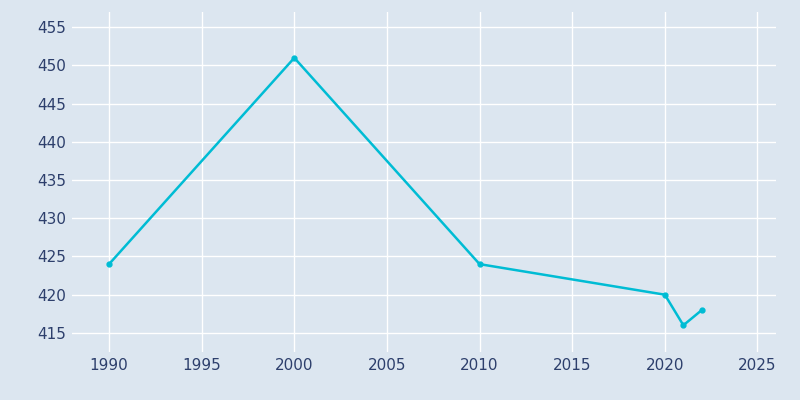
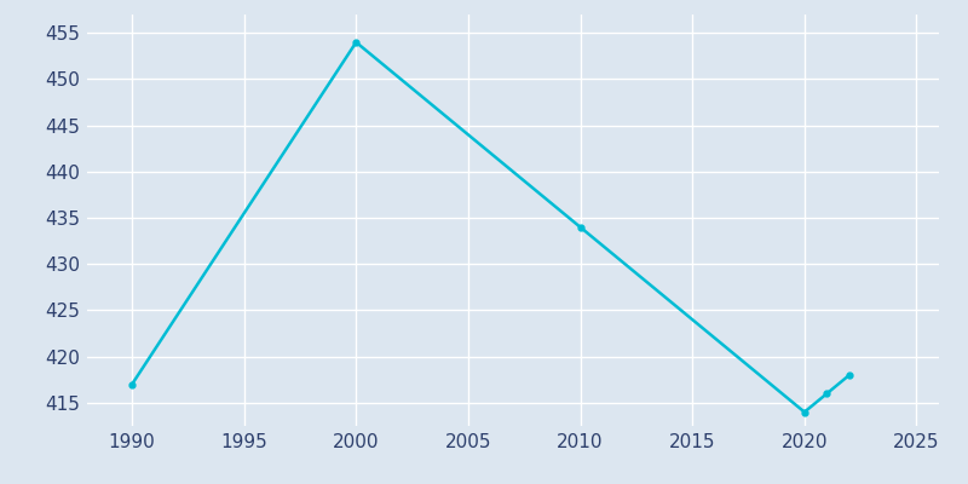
1990: 424 -> 417
2000: 451 -> 454
2010: 424 -> 434
2020: 420 -> 414
